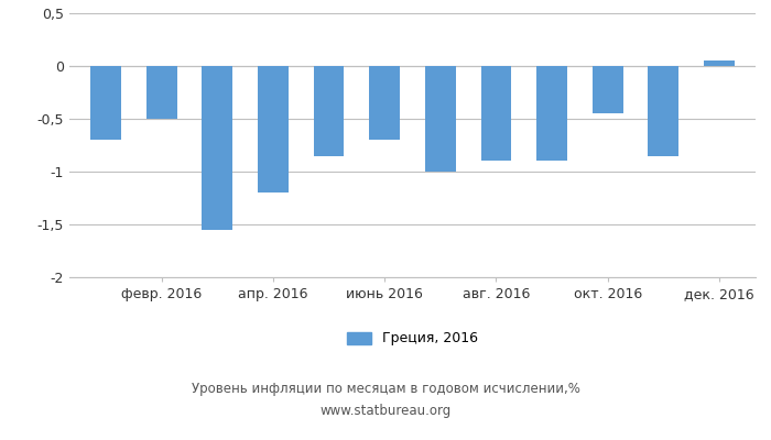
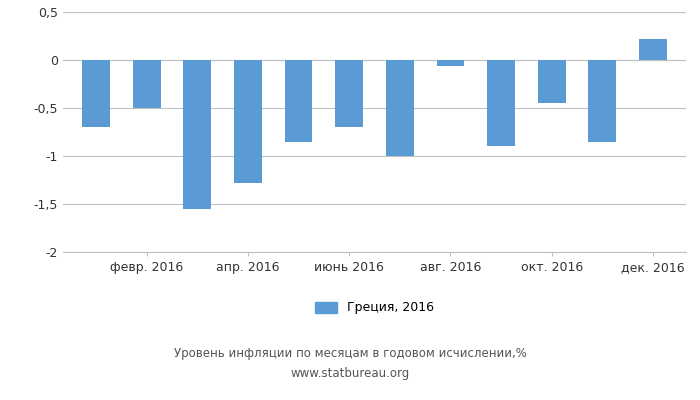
апр. 2016: -1,20 -> -1,28
авг. 2016: -0,90 -> -0,06
дек. 2016: 0,05 -> 0,22
